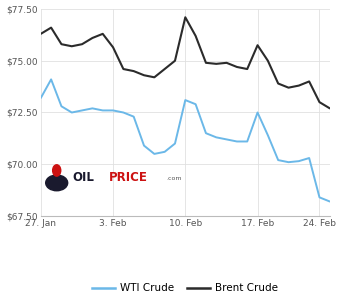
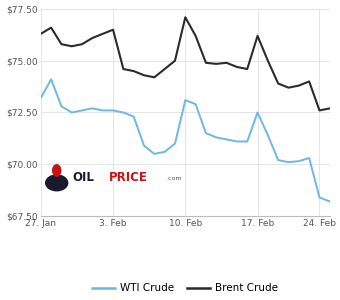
Brent Crude/3. Feb: $75.65 -> $76.50
Brent Crude/17. Feb: $75.75 -> $76.20
Brent Crude/24. Feb: $73.00 -> $72.60
